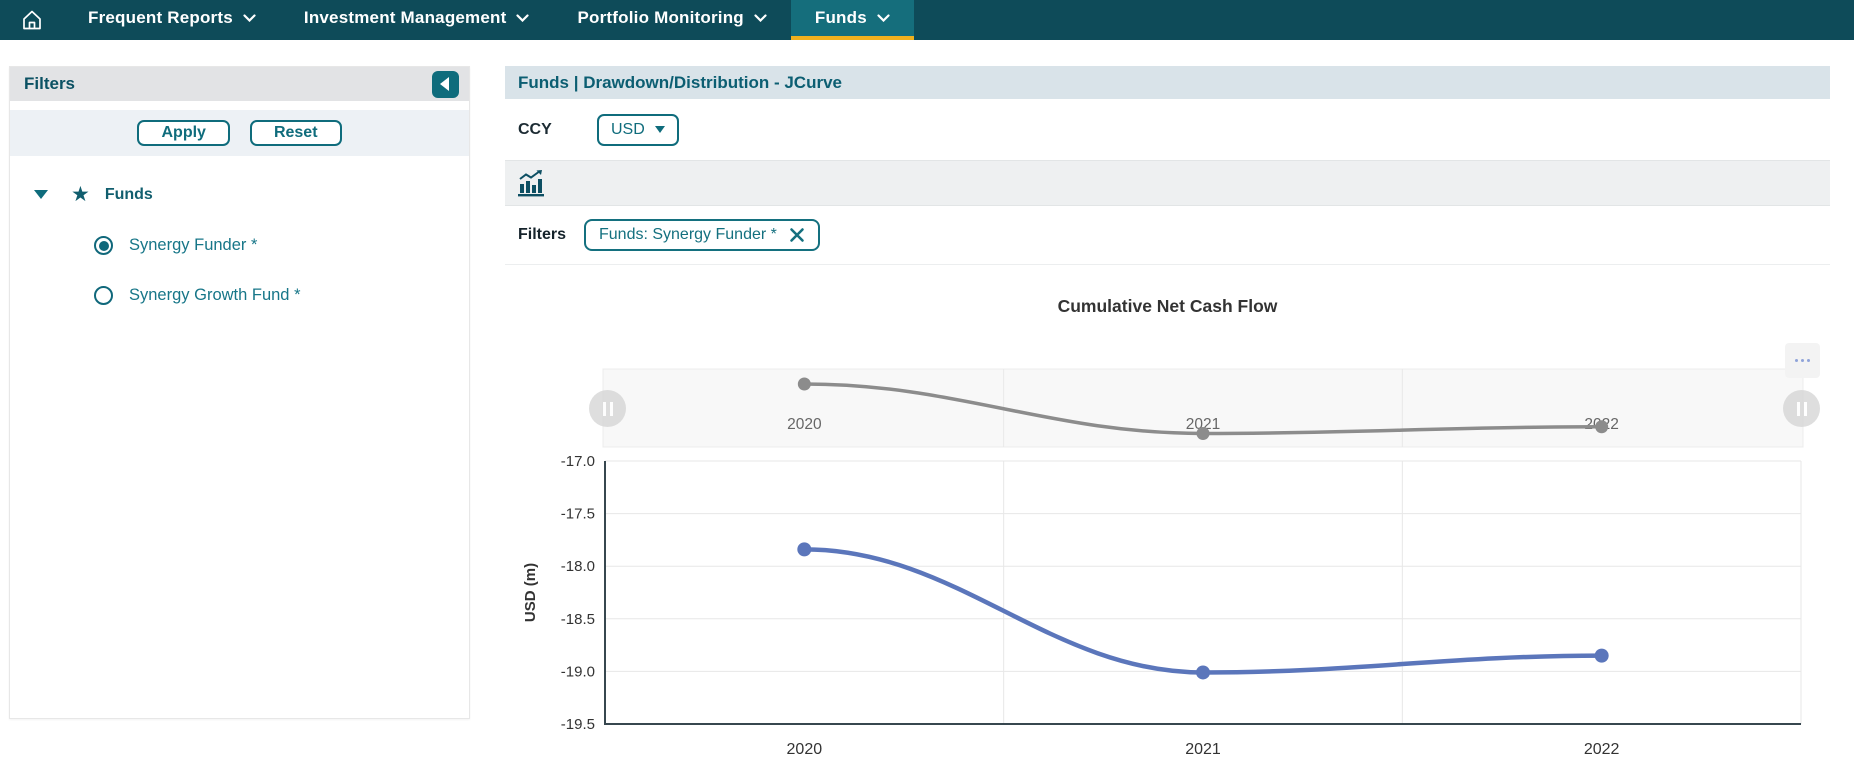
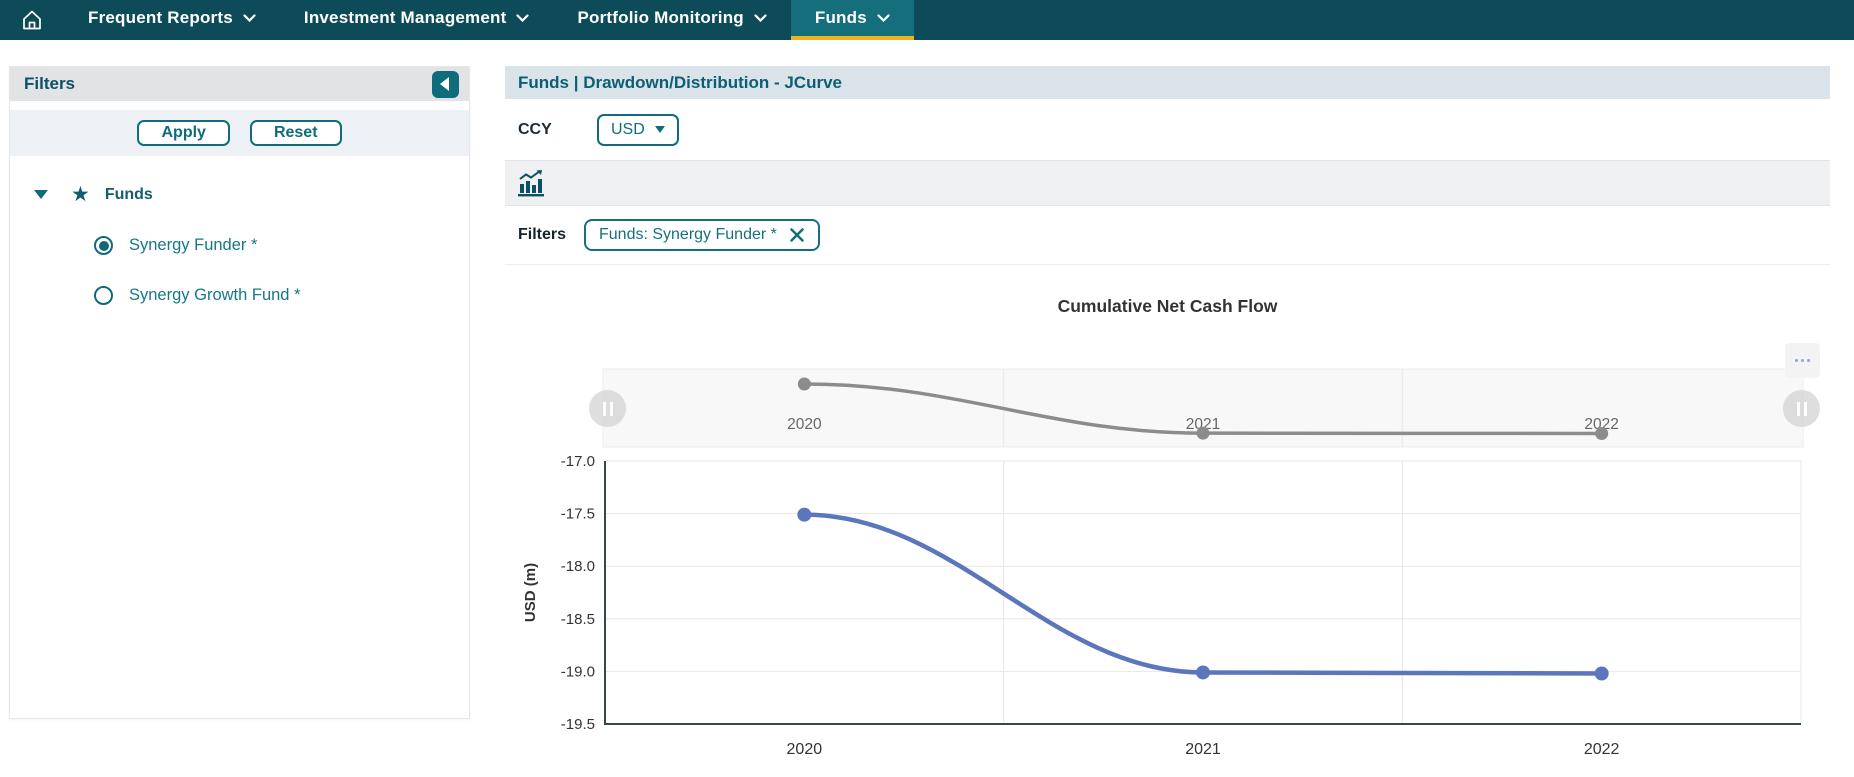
2020: -17.84 -> -17.51
2022: -18.85 -> -19.02
